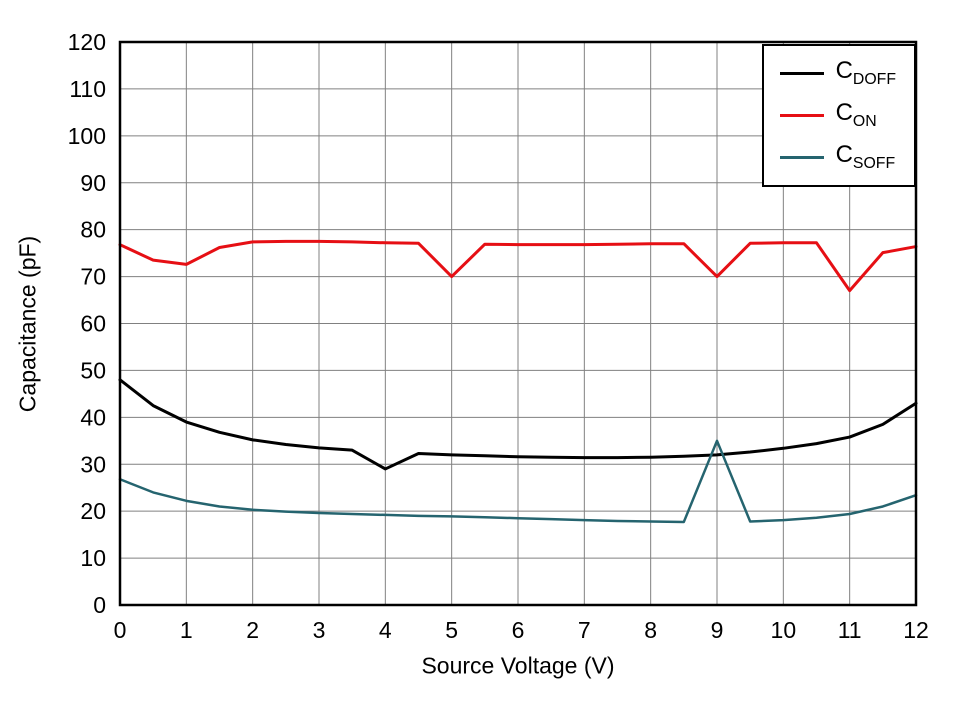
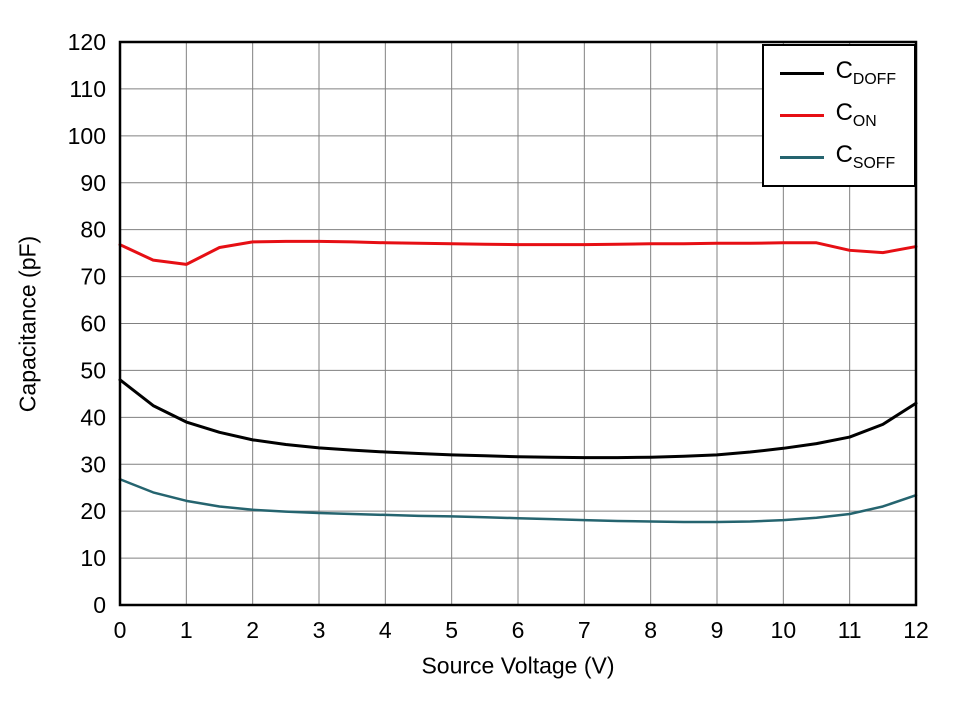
CDOFF/4: 29 -> 33
CON/5: 70 -> 77
CON/9: 70 -> 77
CSOFF/9: 35 -> 18
CON/11: 67 -> 76
